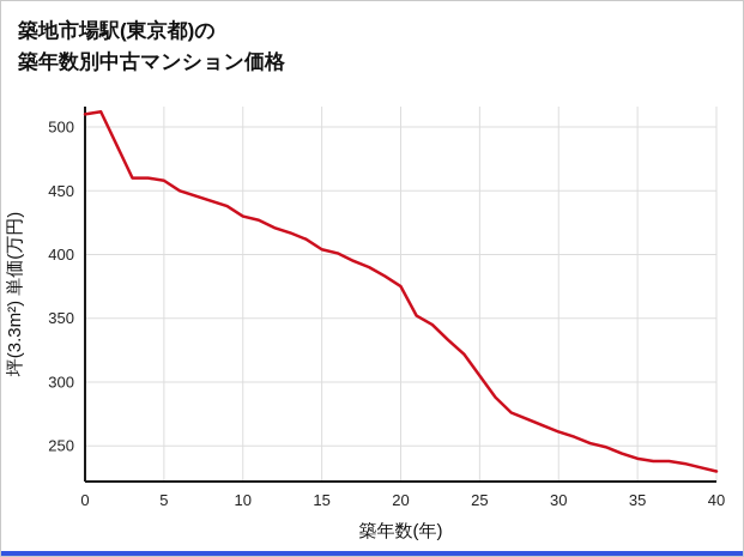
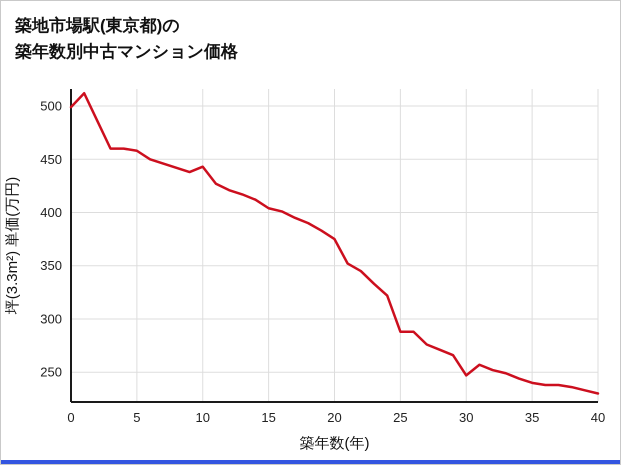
0: 510 -> 499
10: 430 -> 443
25: 305 -> 288
30: 261 -> 247
